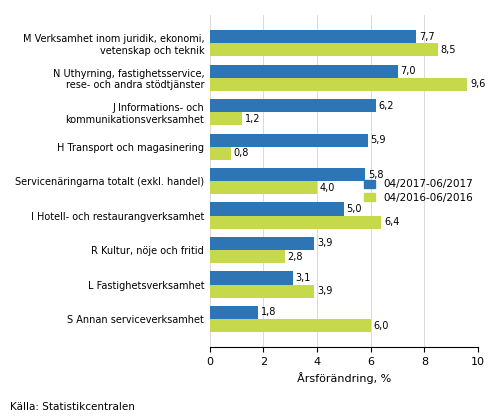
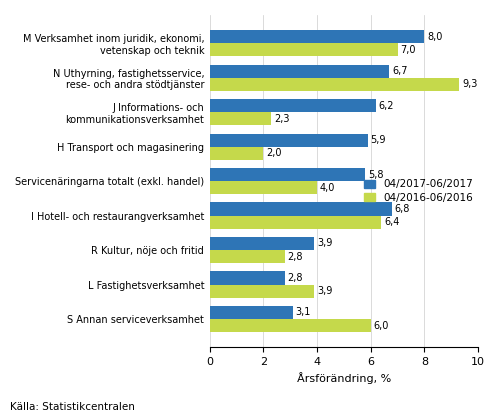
04/2017-06/2017/M Verksamhet inom juridik, ekonomi, vetenskap och teknik: 7,7 -> 8,0
04/2016-06/2016/M Verksamhet inom juridik, ekonomi, vetenskap och teknik: 8,5 -> 7,0
04/2017-06/2017/N Uthyrning, fastighetsservice, rese- och andra stödtjänster: 7,0 -> 6,7
04/2016-06/2016/N Uthyrning, fastighetsservice, rese- och andra stödtjänster: 9,6 -> 9,3
04/2016-06/2016/J Informations- och kommunikationsverksamhet: 1,2 -> 2,3
04/2016-06/2016/H Transport och magasinering: 0,8 -> 2,0
04/2017-06/2017/I Hotell- och restaurangverksamhet: 5,0 -> 6,8
04/2017-06/2017/L Fastighetsverksamhet: 3,1 -> 2,8
04/2017-06/2017/S Annan serviceverksamhet: 1,8 -> 3,1
